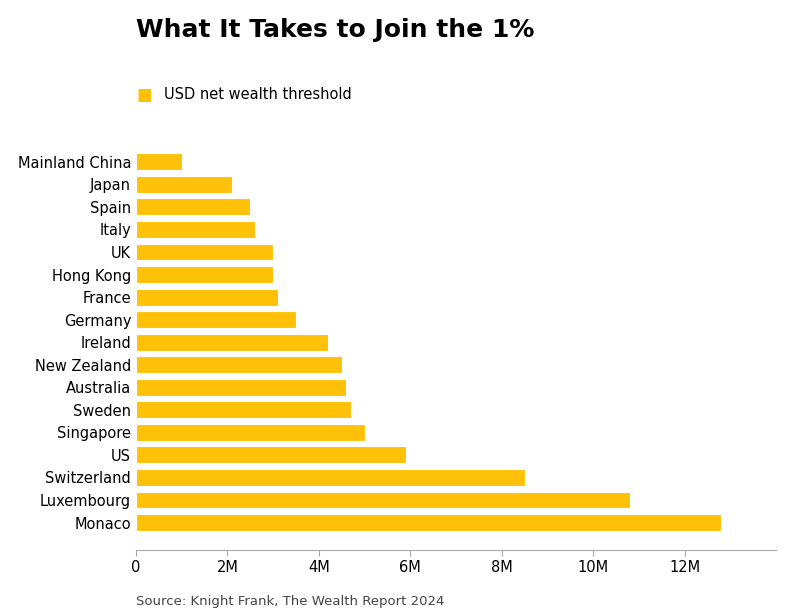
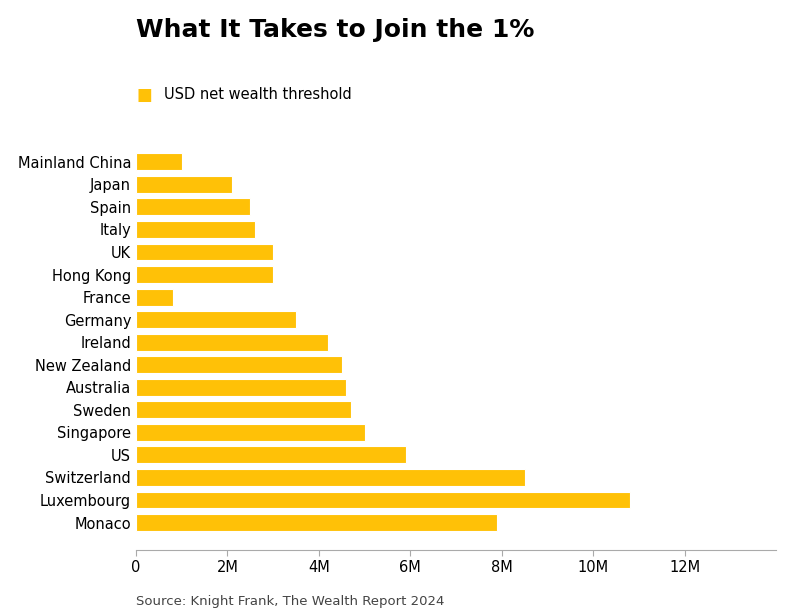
France: 3.1M -> 0.8M
Monaco: 12.8M -> 7.9M
